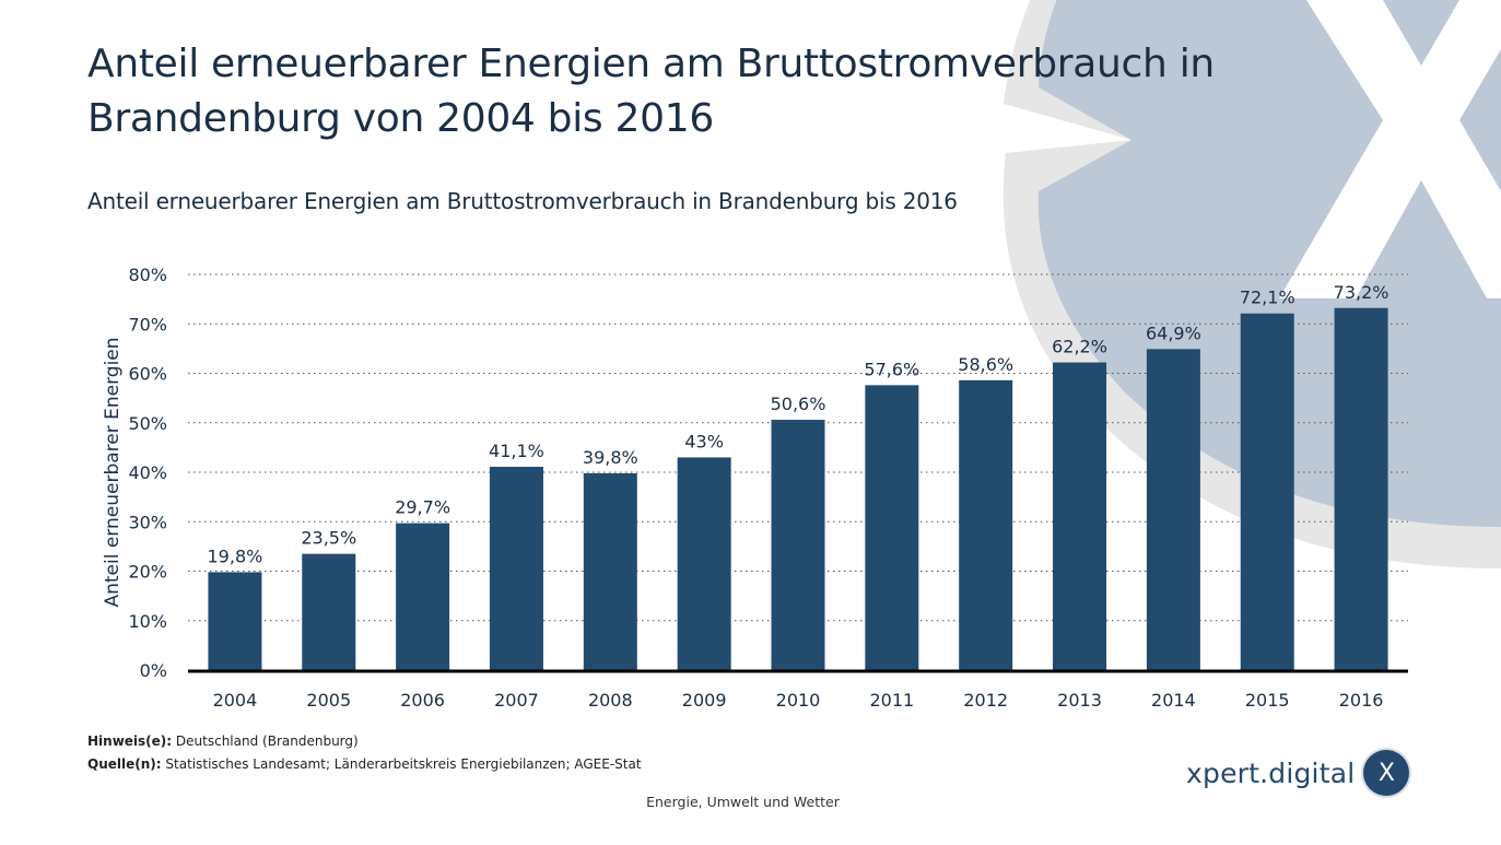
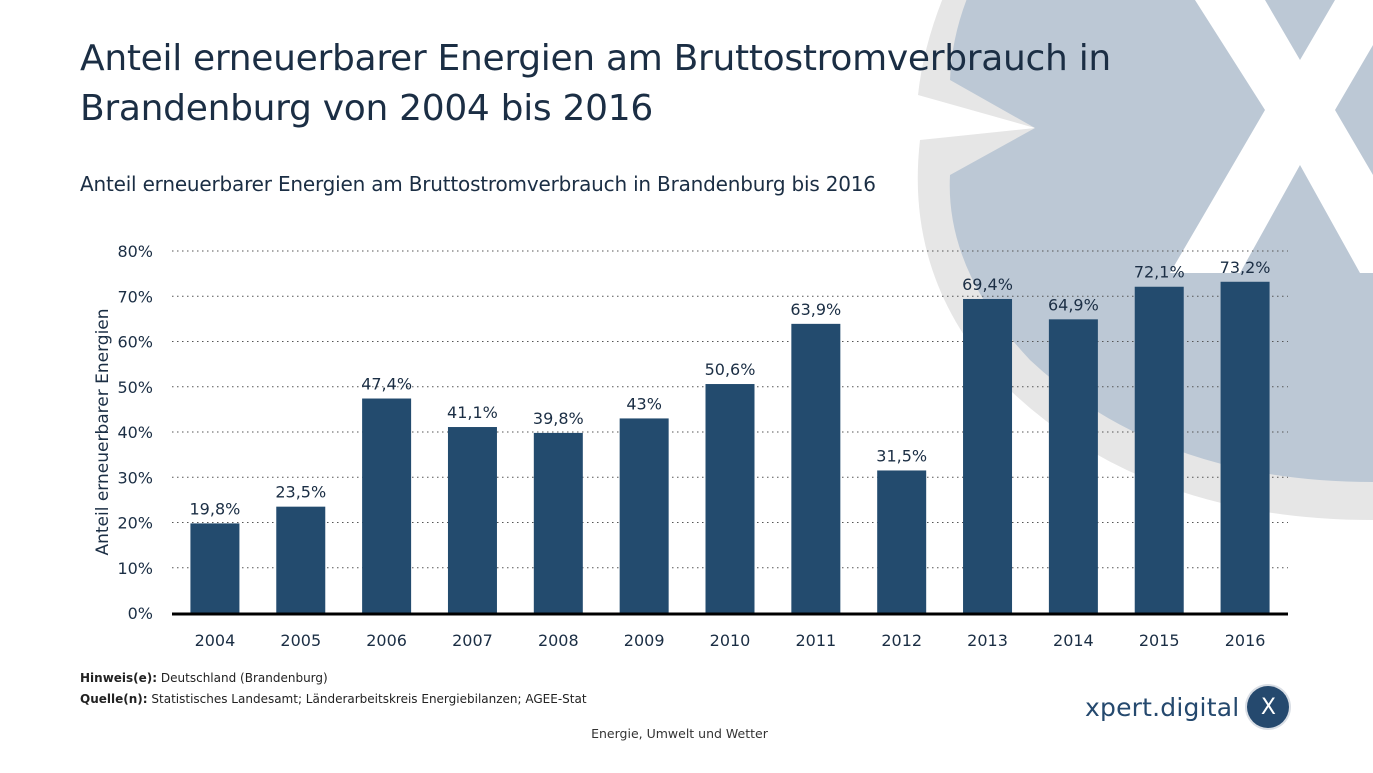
2006: 29,7% -> 47,4%
2011: 57,6% -> 63,9%
2012: 58,6% -> 31,5%
2013: 62,2% -> 69,4%
